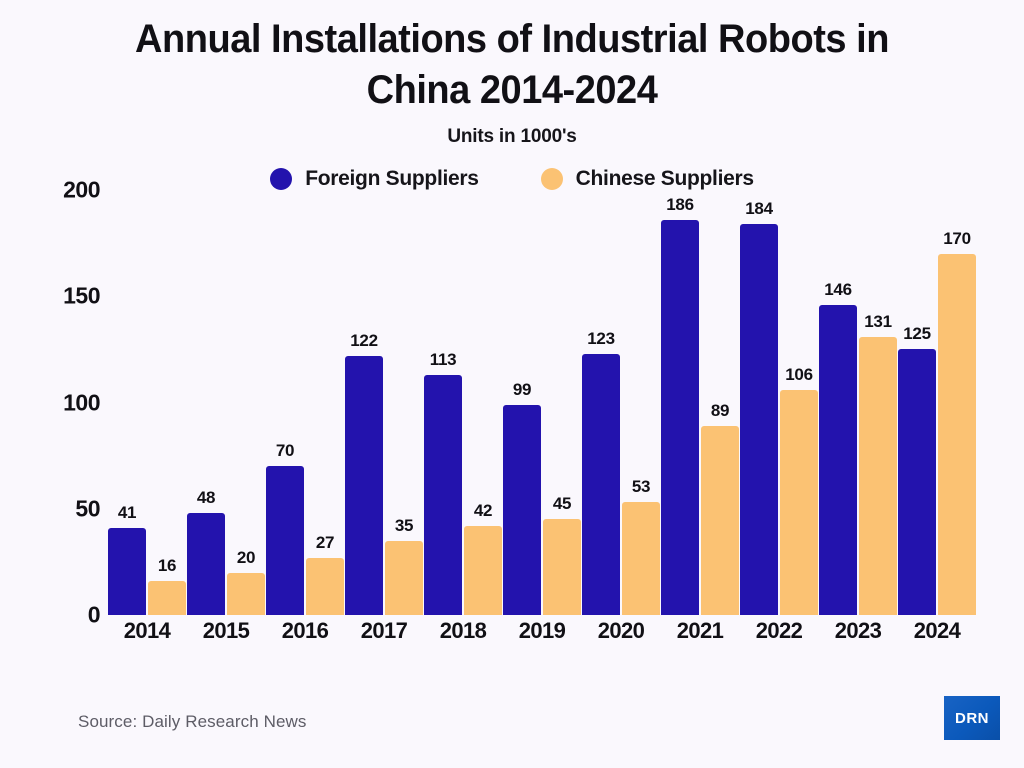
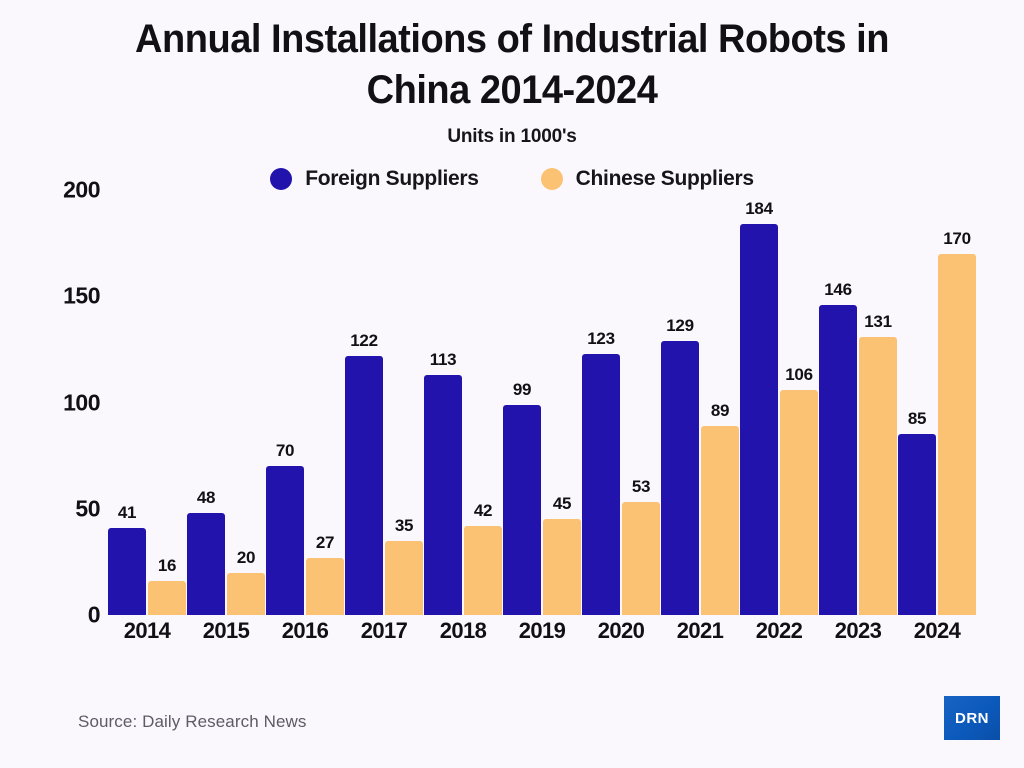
Foreign Suppliers/2021: 186 -> 129
Foreign Suppliers/2024: 125 -> 85
